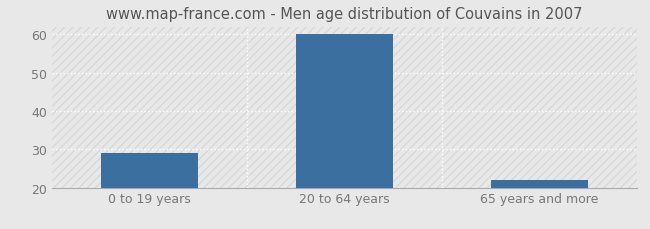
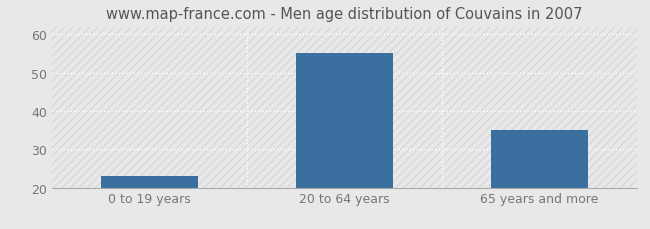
0 to 19 years: 29 -> 23
20 to 64 years: 60 -> 55
65 years and more: 22 -> 35
